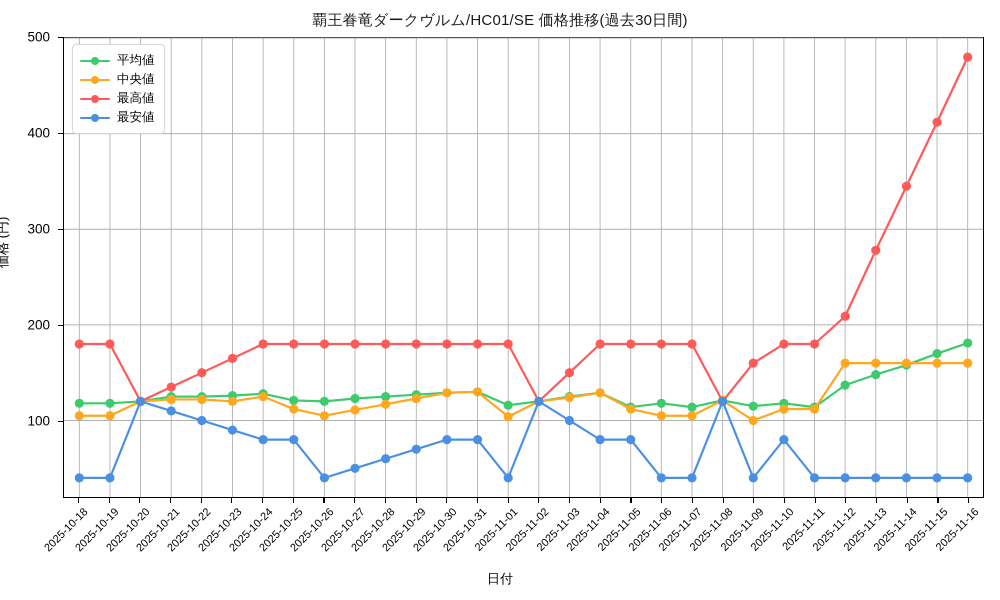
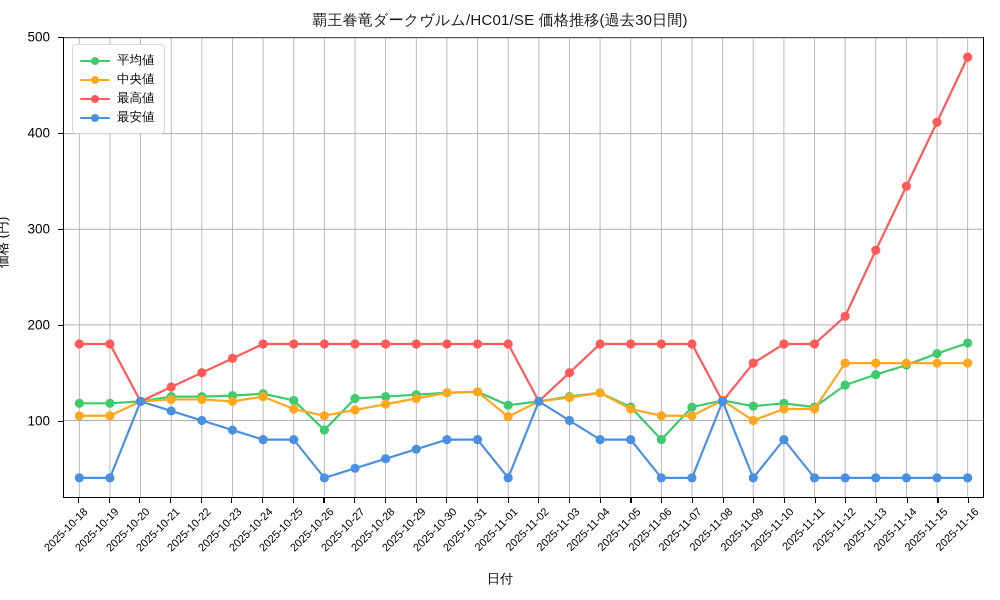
平均値/2025-10-26: 120 -> 90
平均値/2025-11-06: 120 -> 80
